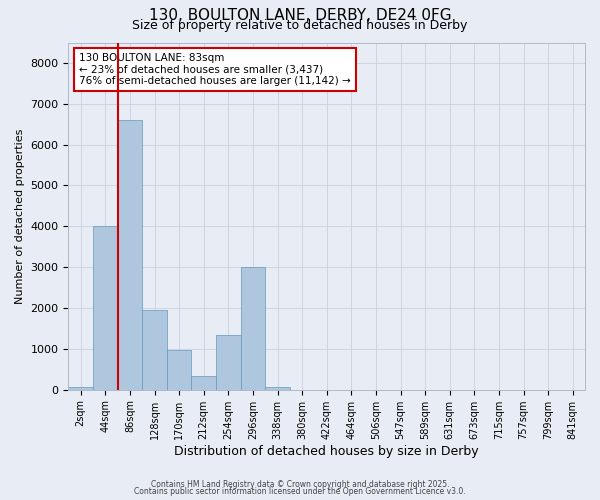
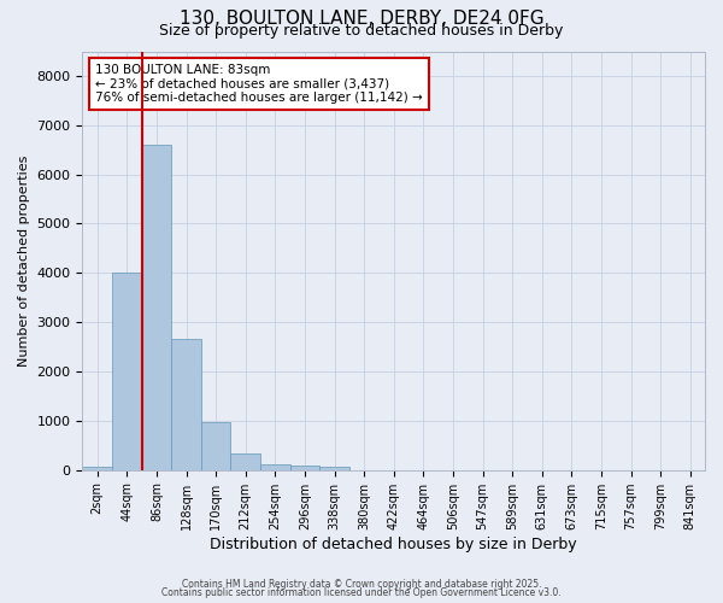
128sqm: 1950 -> 2650
254sqm: 1350 -> 120
296sqm: 3000 -> 80
